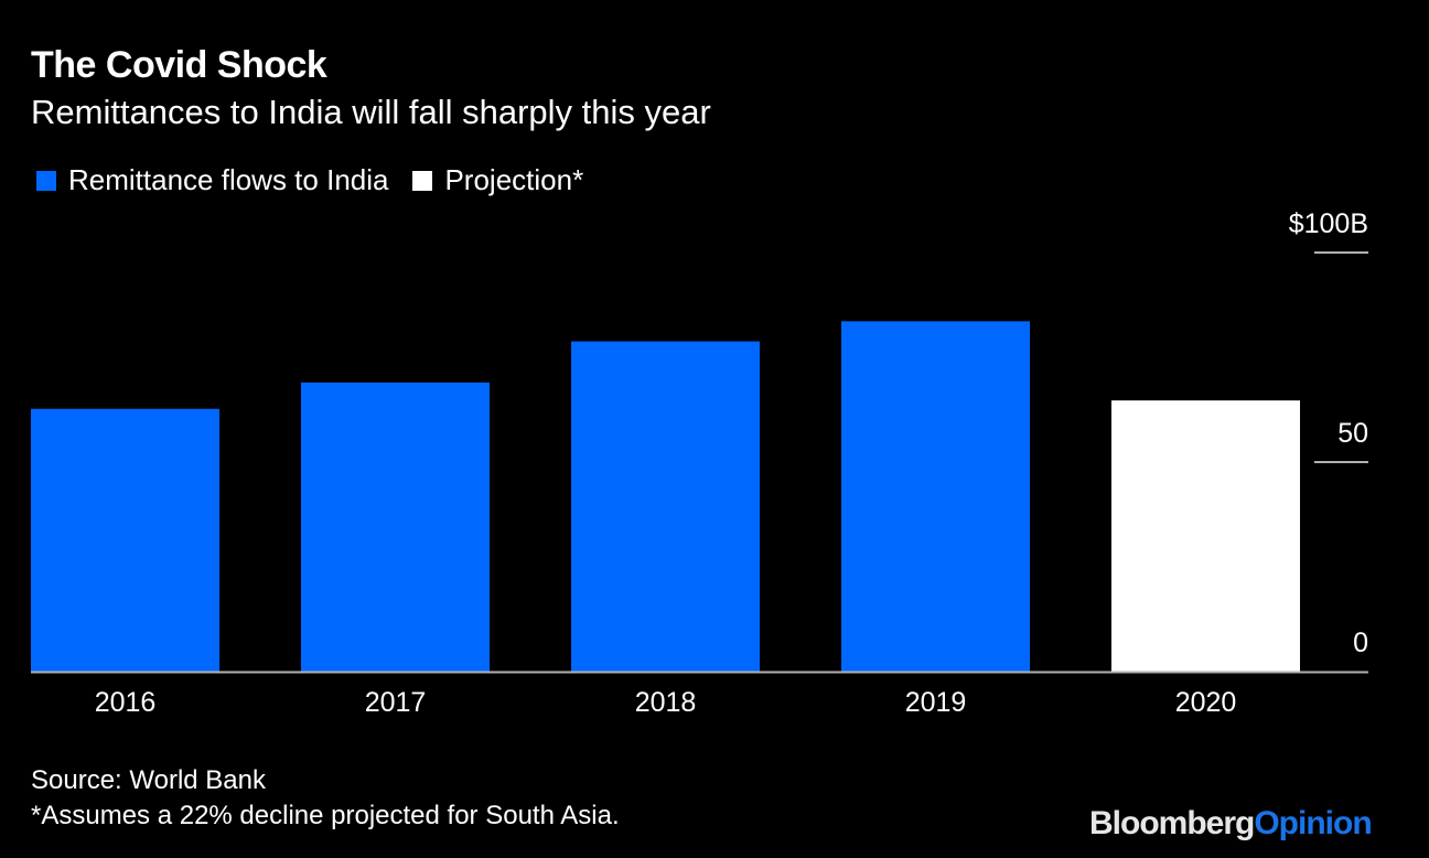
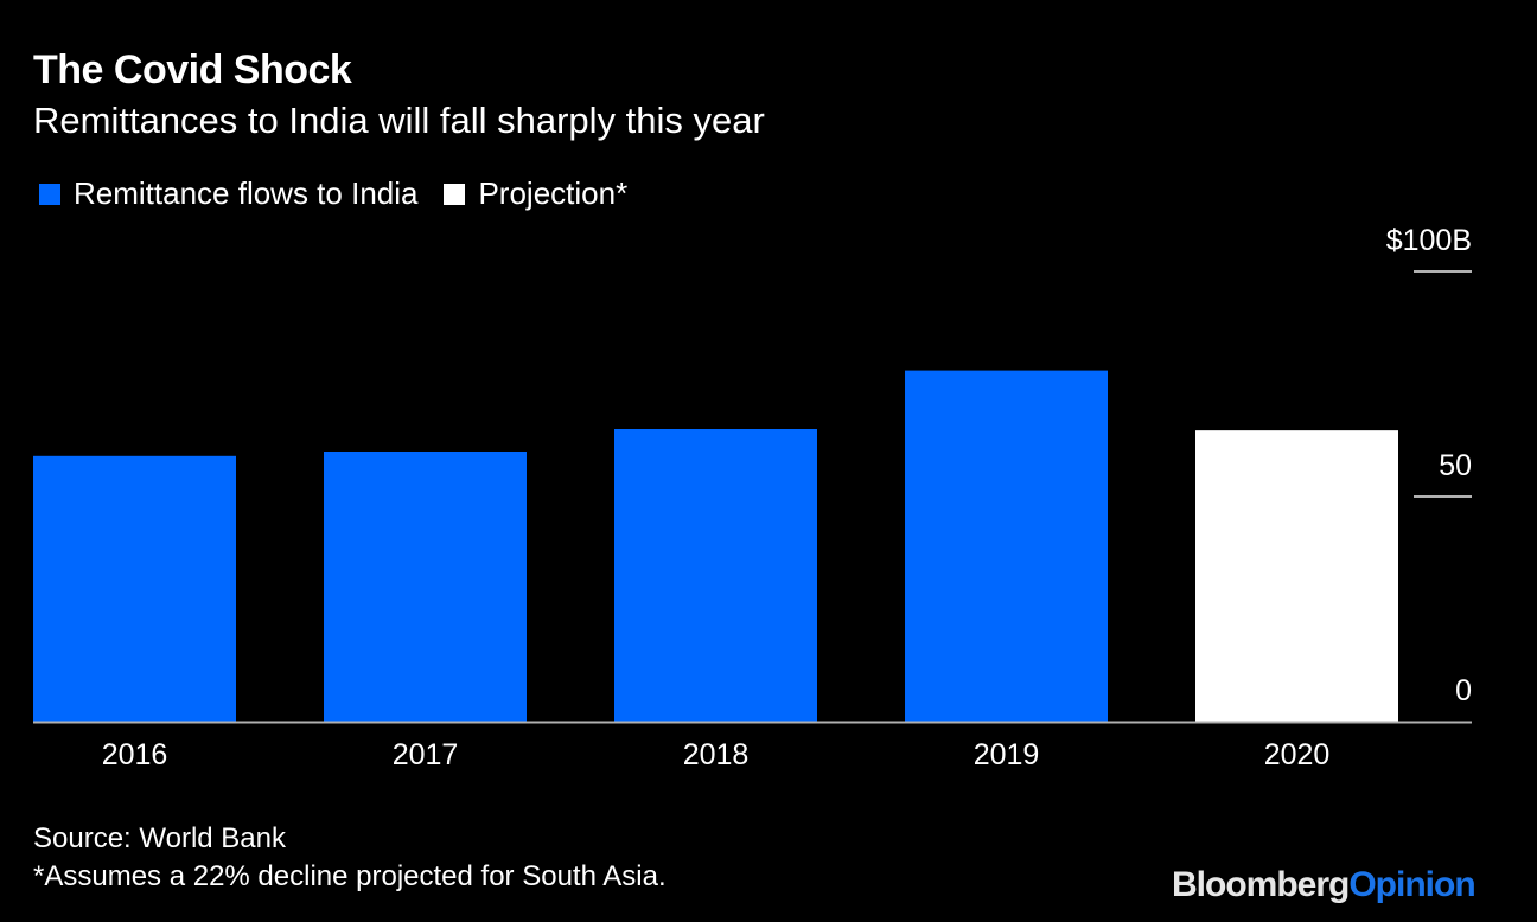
2016: $63B -> $59B
2017: $69B -> $60B
2018: $79B -> $65B
2019: $84B -> $78B
